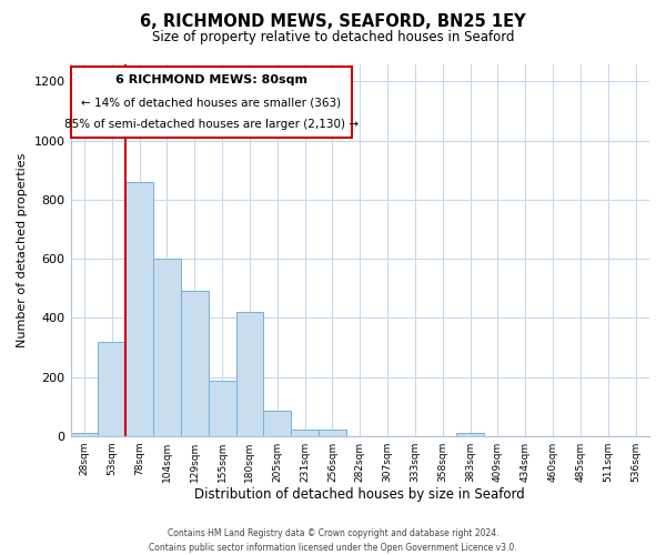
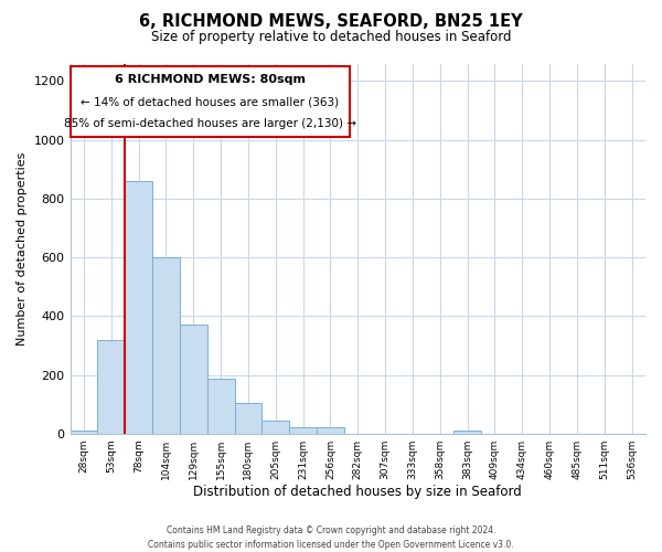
129sqm: 490 -> 370
180sqm: 420 -> 105
205sqm: 85 -> 45
